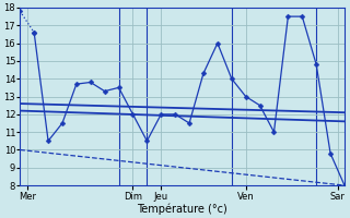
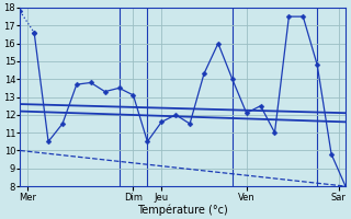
Dim: 12.0 -> 13.1
Jeu: 12.0 -> 11.6
Ven: 13.0 -> 12.1
